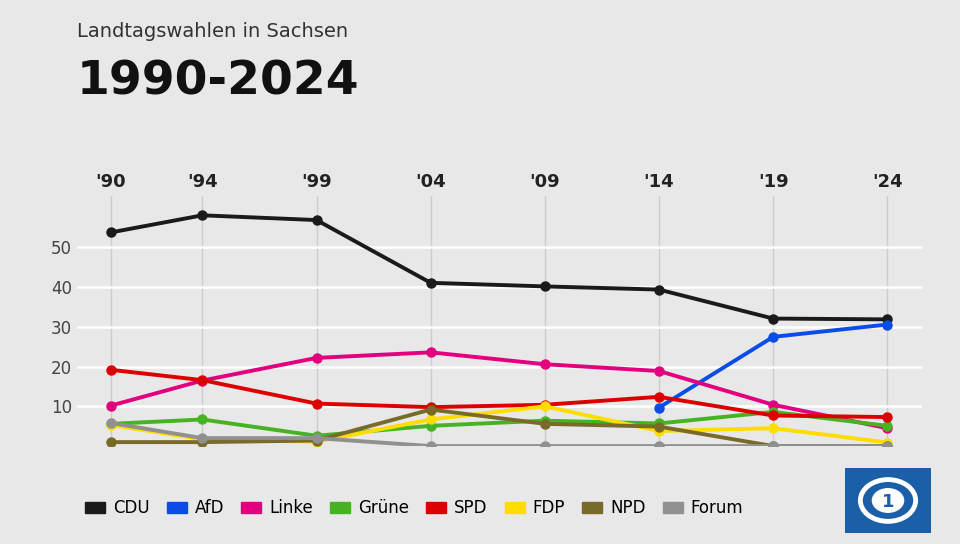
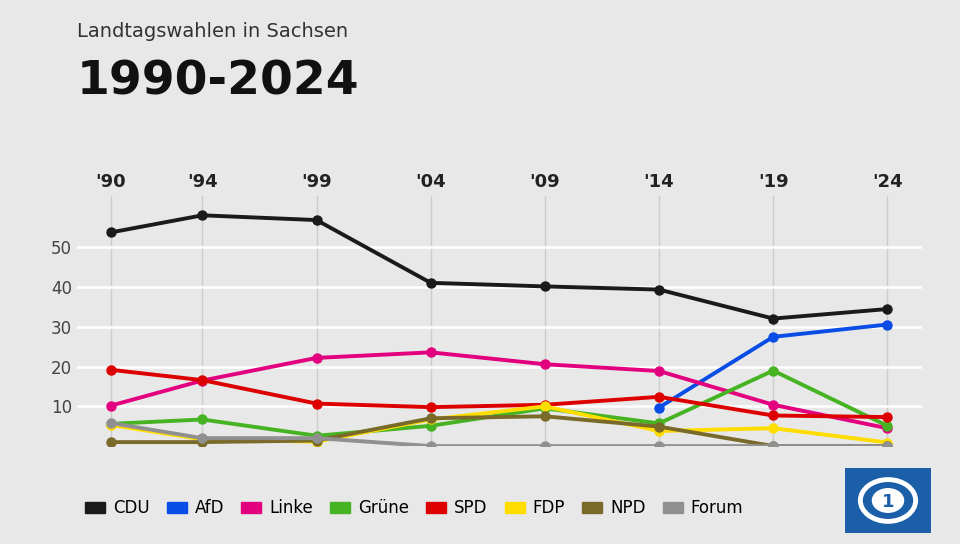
NPD/'04: 9.2 -> 7.0
Grüne/'09: 6.4 -> 9.5
NPD/'09: 5.6 -> 7.5
Grüne/'19: 8.6 -> 19.0
CDU/'24: 31.9 -> 34.5
